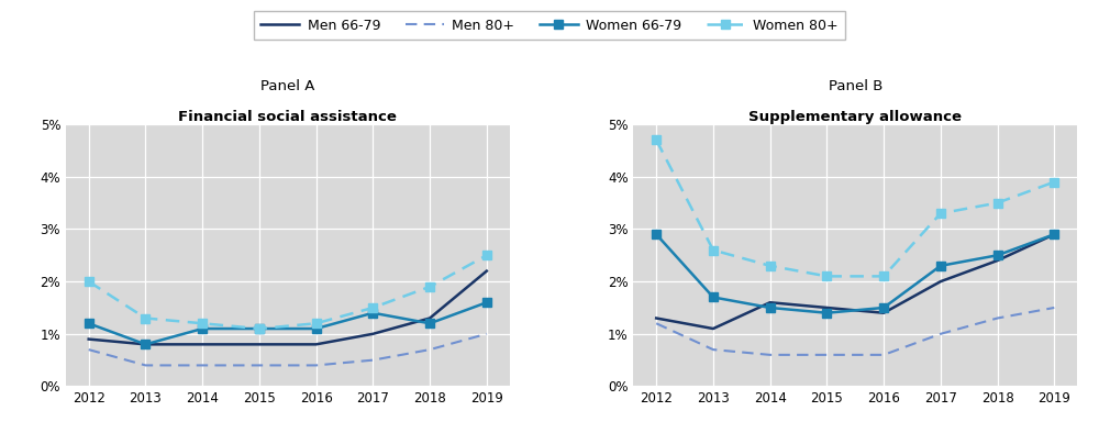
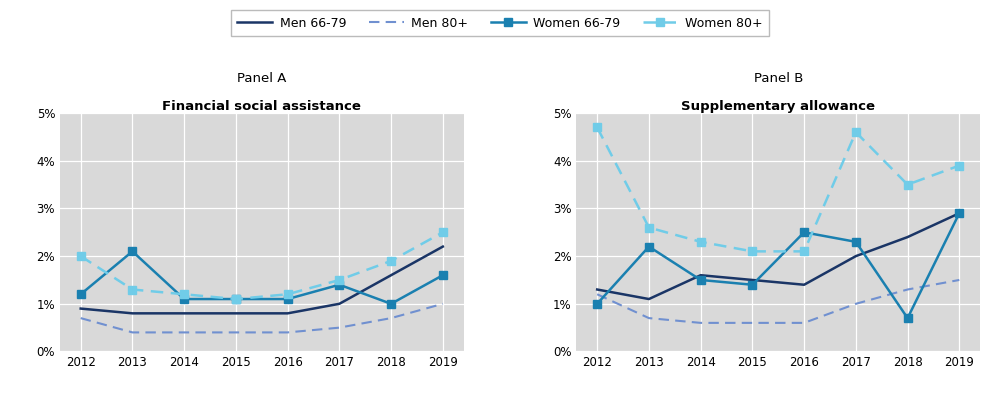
Financial social assistance/Women 66-79/2013: 0.8% -> 2.1%
Financial social assistance/Men 66-79/2018: 1.3% -> 1.6%
Financial social assistance/Women 66-79/2018: 1.2% -> 1.0%
Supplementary allowance/Women 66-79/2012: 2.9% -> 1.0%
Supplementary allowance/Women 66-79/2013: 1.7% -> 2.2%
Supplementary allowance/Women 66-79/2016: 1.5% -> 2.5%
Supplementary allowance/Women 80+/2017: 3.3% -> 4.6%
Supplementary allowance/Women 66-79/2018: 2.5% -> 0.7%
